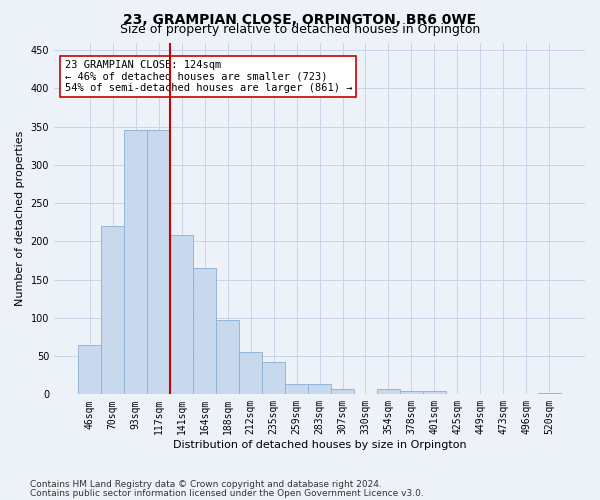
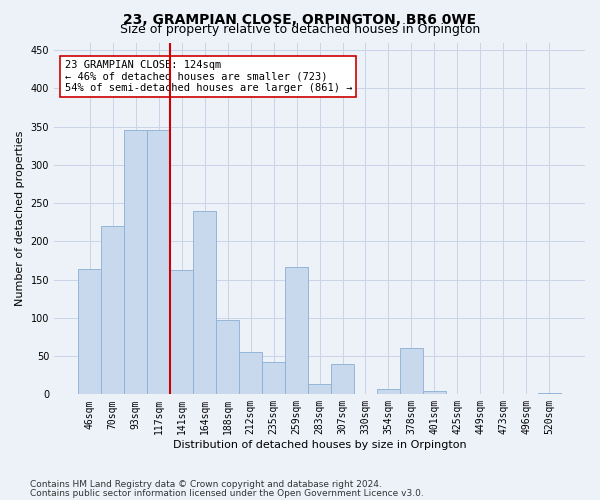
46sqm: 65 -> 164
141sqm: 208 -> 162
164sqm: 165 -> 240
259sqm: 13 -> 166
307sqm: 7 -> 40
378sqm: 5 -> 60
